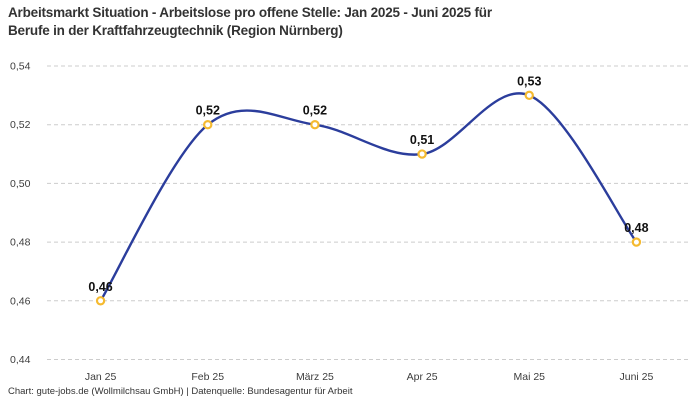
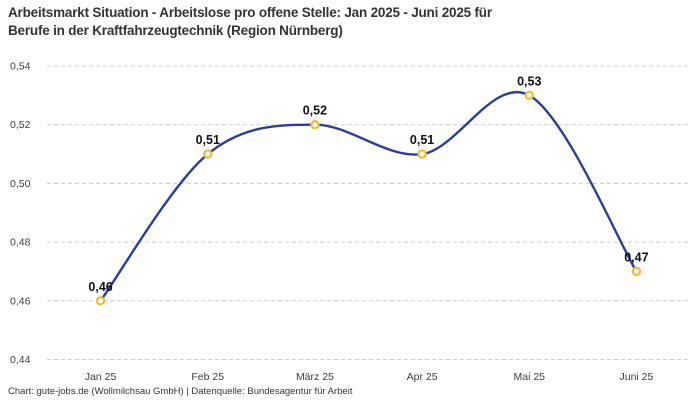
Feb 25: 0,52 -> 0,51
Juni 25: 0,48 -> 0,47
